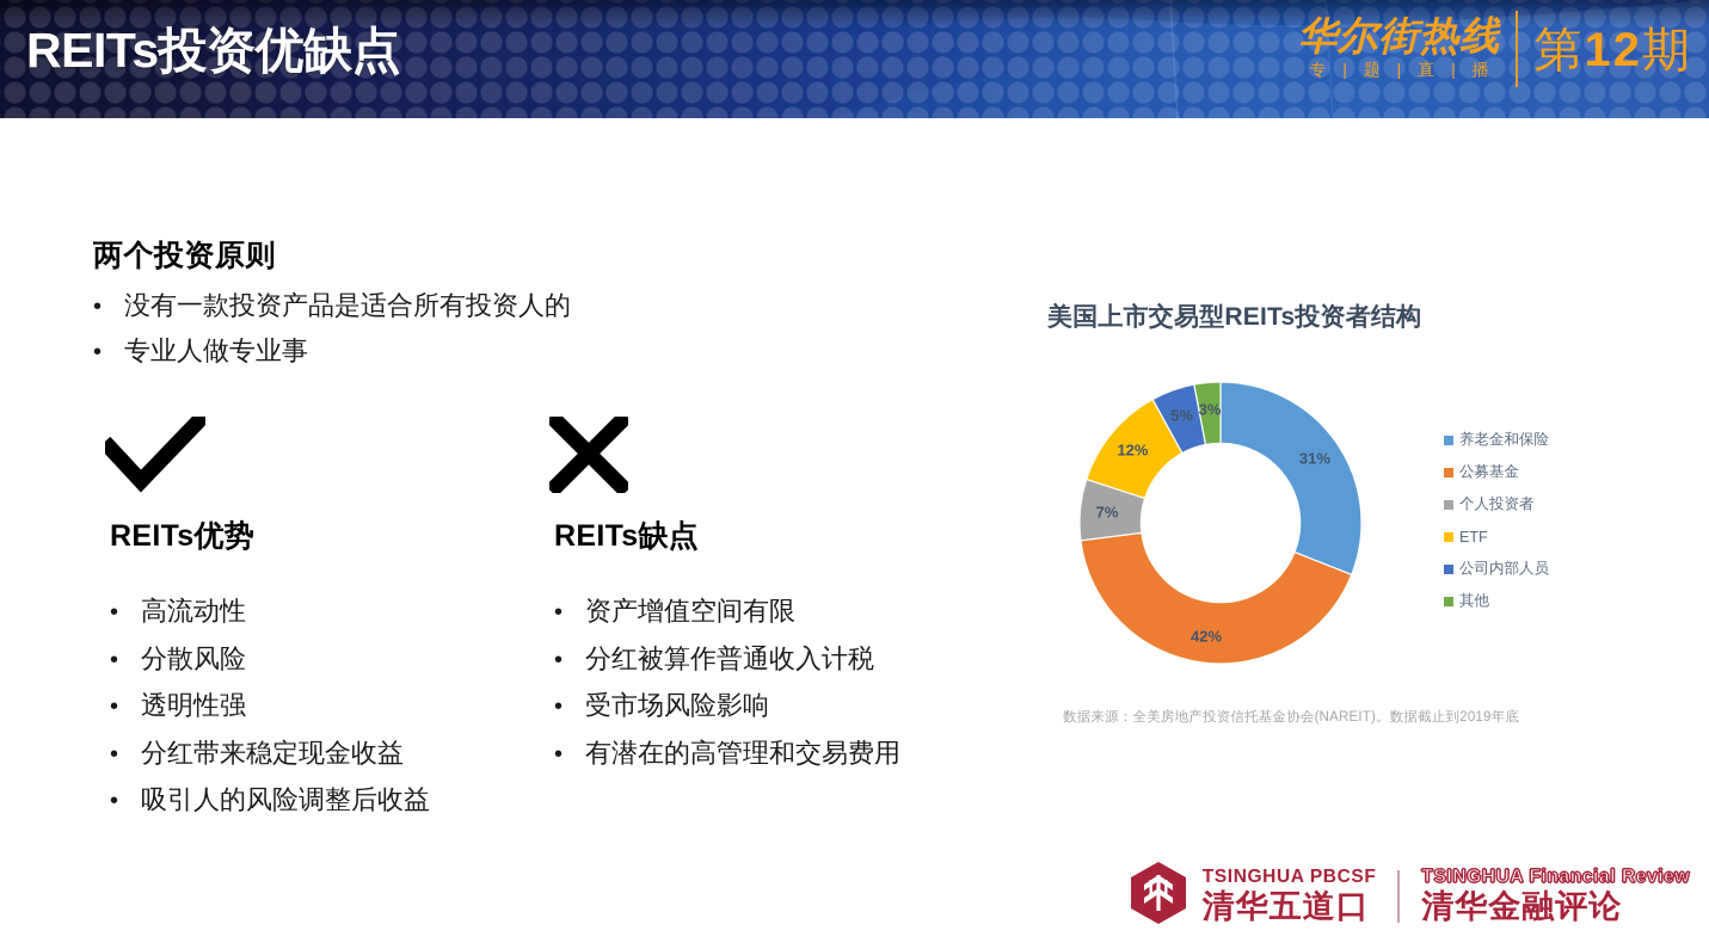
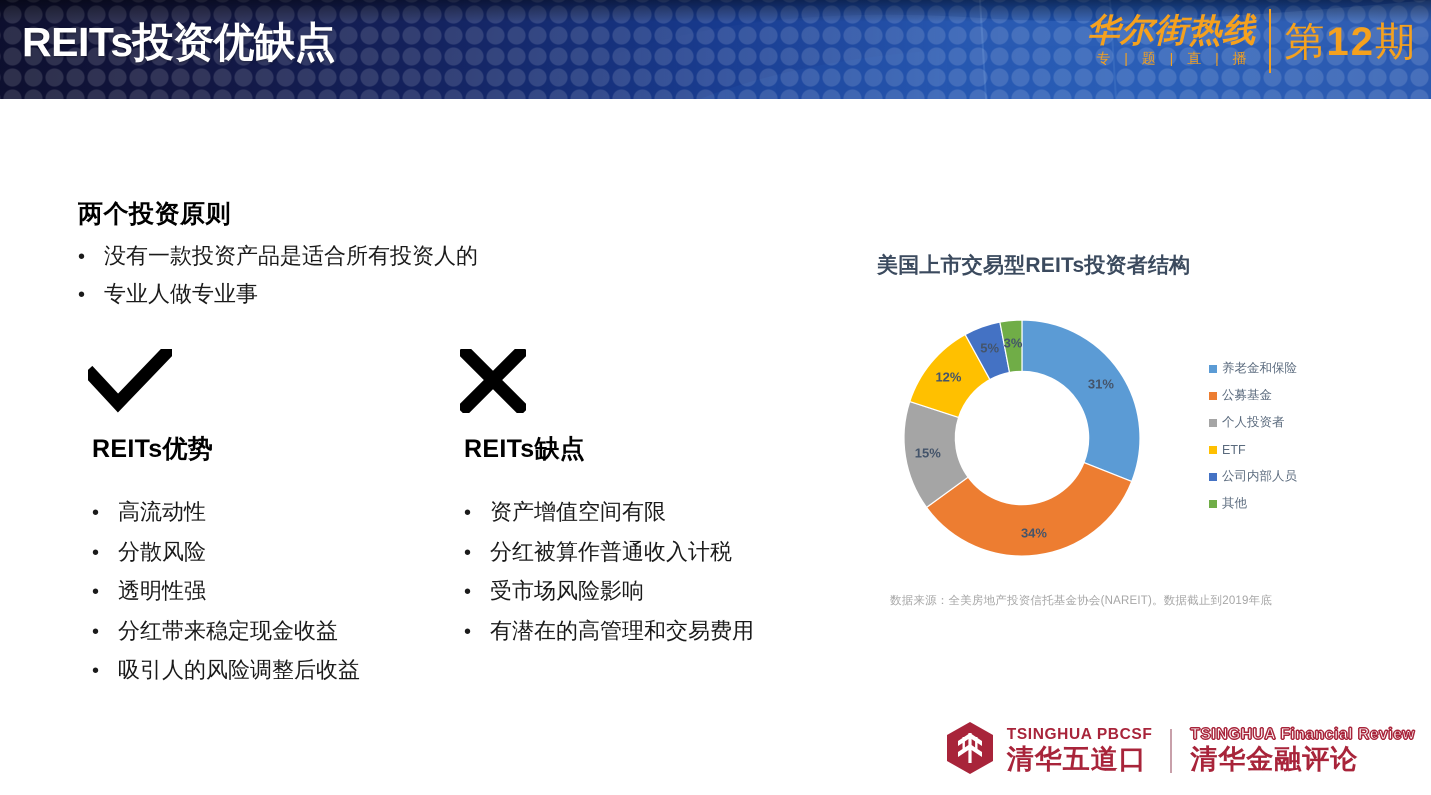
公募基金: 42% -> 34%
个人投资者: 7% -> 15%
